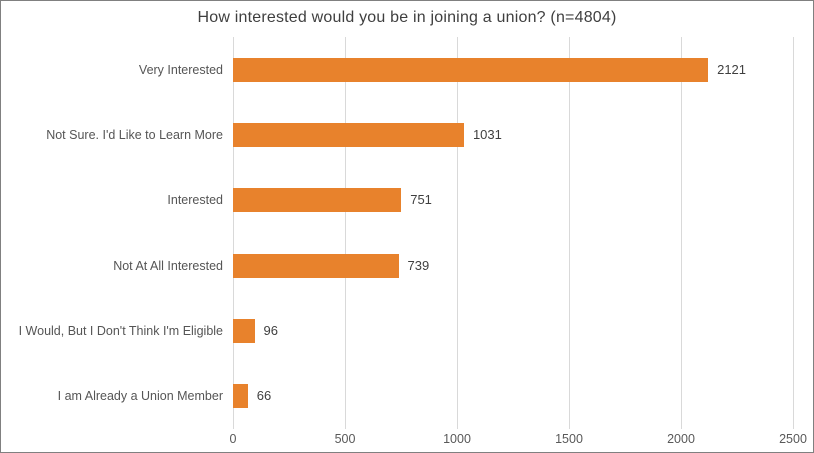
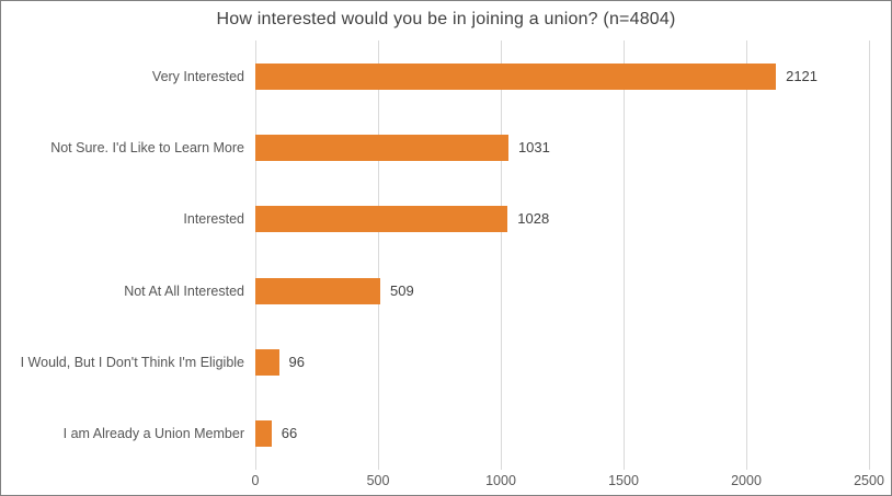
Interested: 751 -> 1028
Not At All Interested: 739 -> 509
